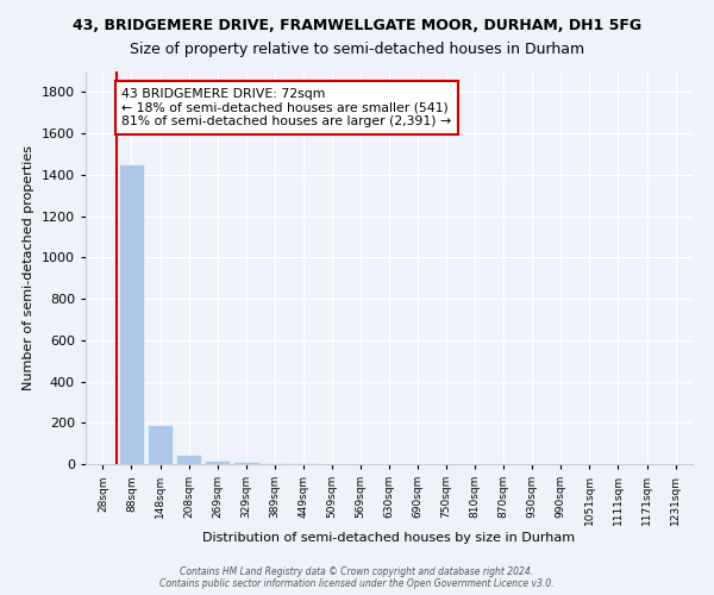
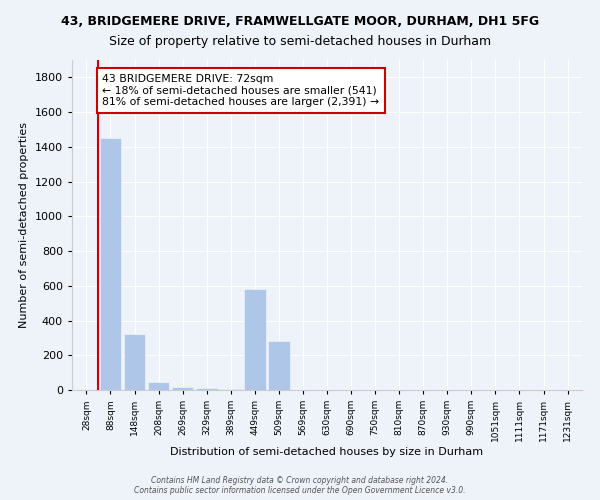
148sqm: 190 -> 320
449sqm: 0 -> 580
509sqm: 0 -> 280
